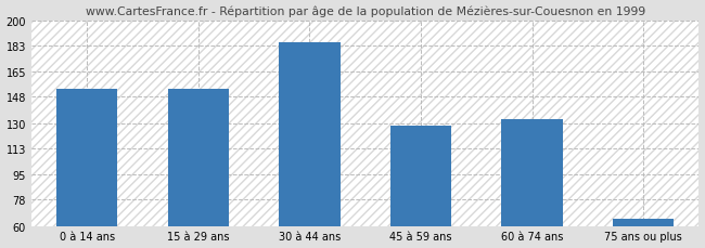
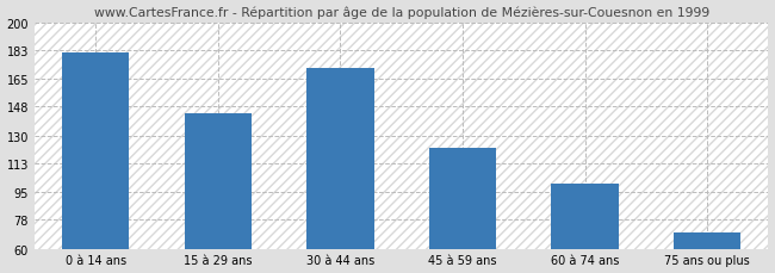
0 à 14 ans: 153 -> 181
15 à 29 ans: 153 -> 144
30 à 44 ans: 185 -> 172
45 à 59 ans: 128 -> 122
60 à 74 ans: 133 -> 100
75 ans ou plus: 65 -> 70
